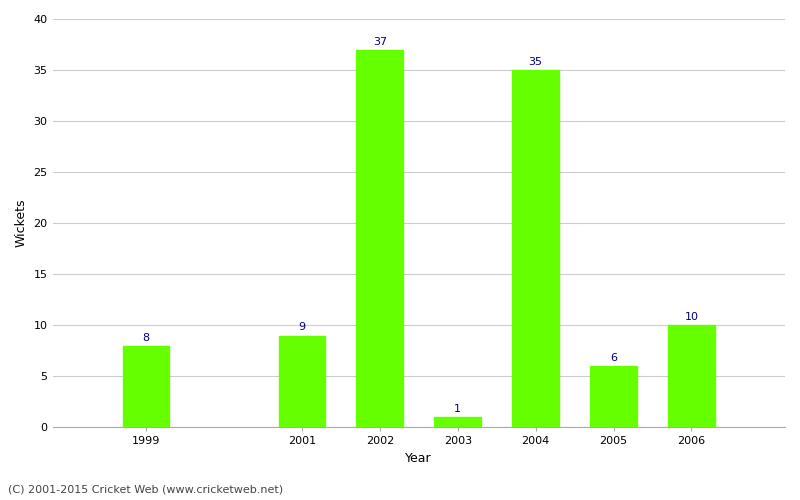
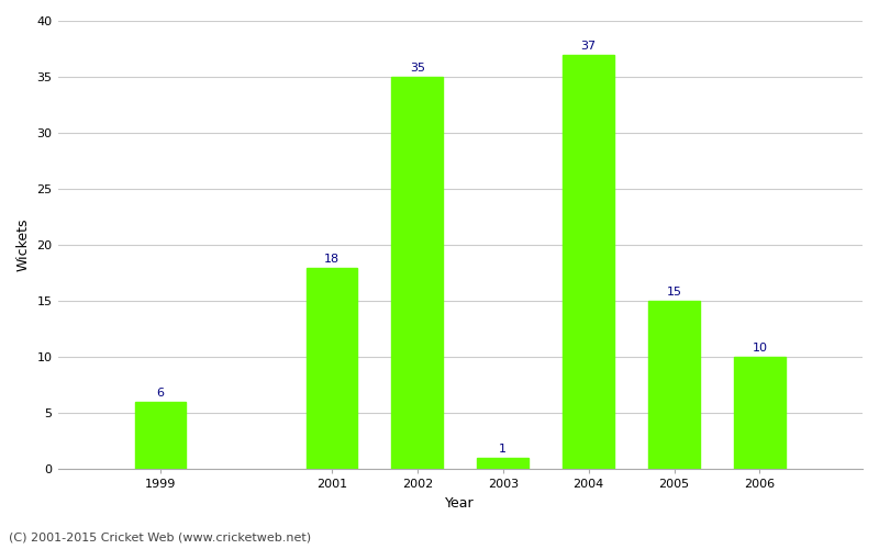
1999: 8 -> 6
2001: 9 -> 18
2002: 37 -> 35
2004: 35 -> 37
2005: 6 -> 15
